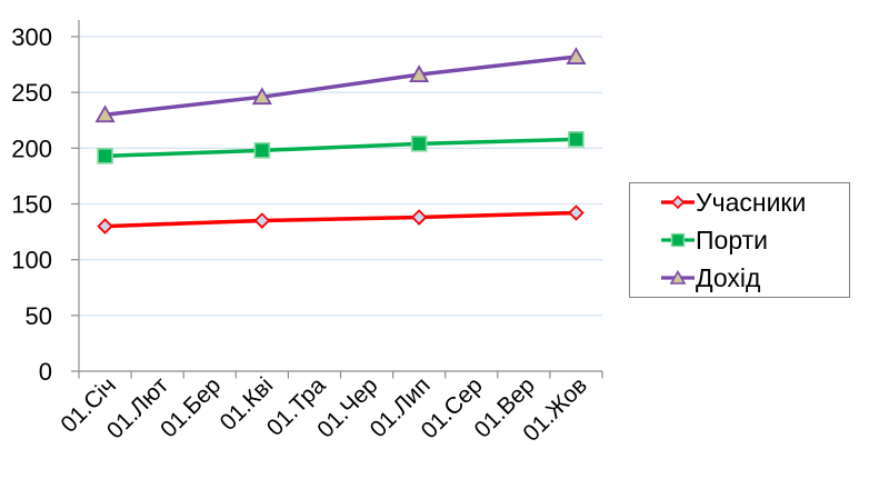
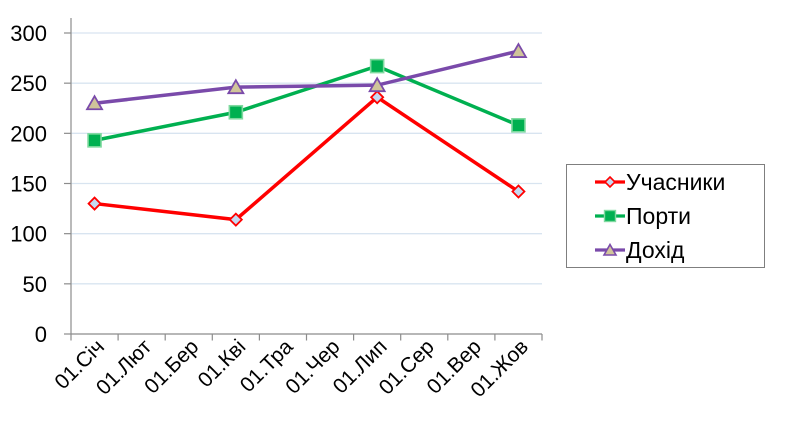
Учасники/01.Кві: 135 -> 114
Порти/01.Кві: 198 -> 221
Учасники/01.Лип: 138 -> 236
Порти/01.Лип: 204 -> 267
Дохід/01.Лип: 266 -> 248
